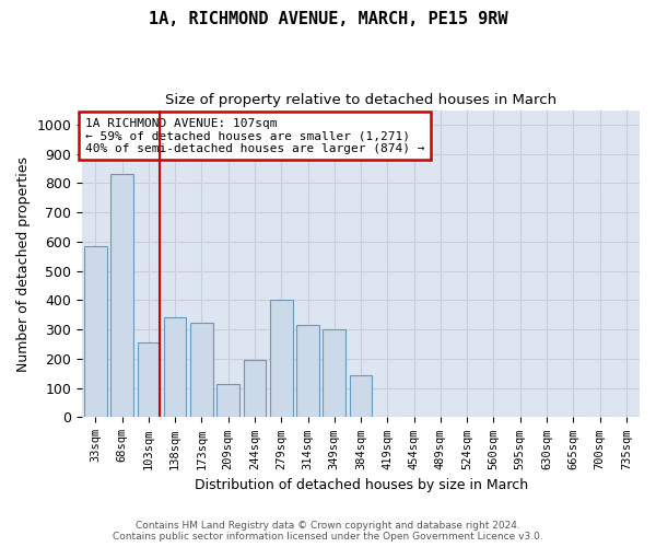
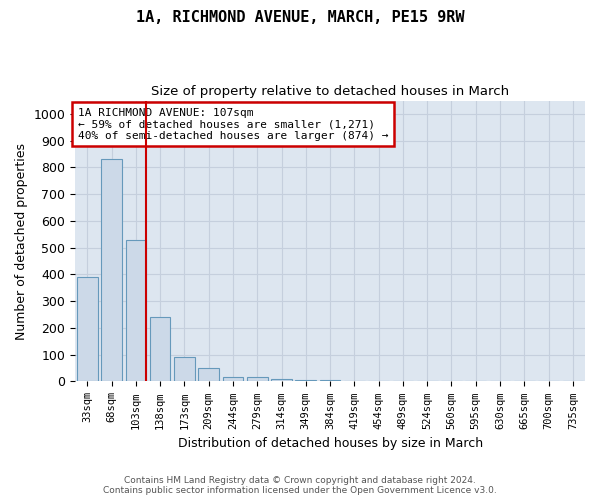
33sqm: 585 -> 390
103sqm: 255 -> 530
138sqm: 340 -> 240
173sqm: 325 -> 93
209sqm: 115 -> 50
244sqm: 195 -> 18
279sqm: 400 -> 16
314sqm: 315 -> 10
349sqm: 300 -> 6
384sqm: 145 -> 5
